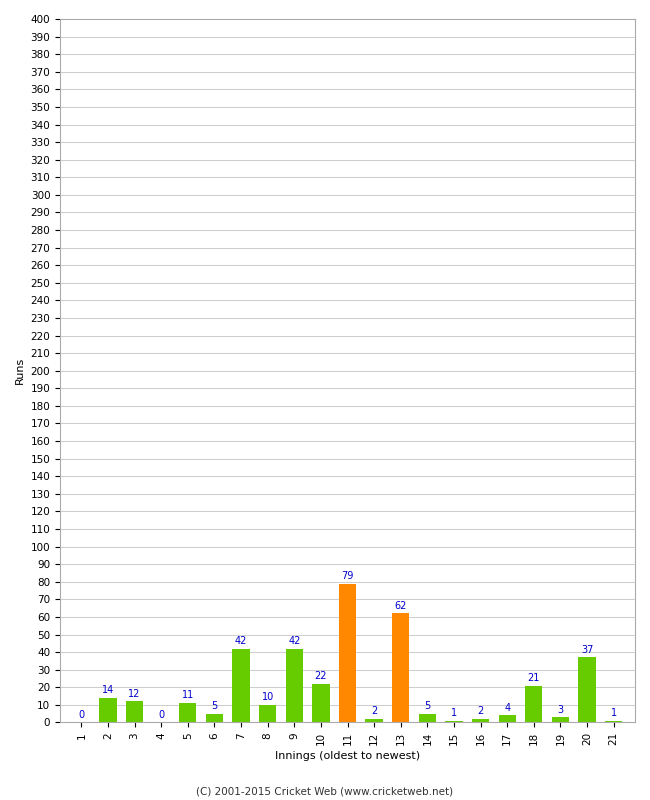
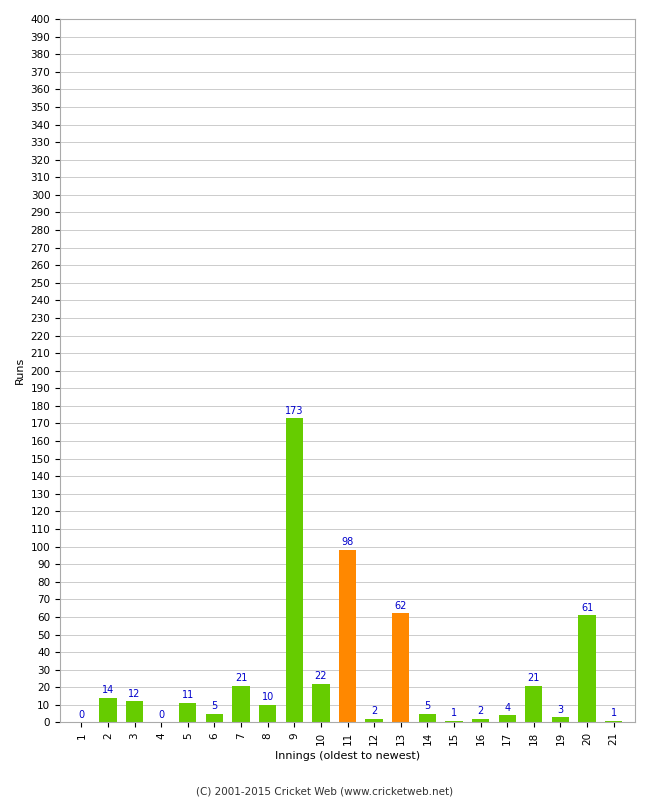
7: 42 -> 21
9: 42 -> 173
11: 79 -> 98
20: 37 -> 61
